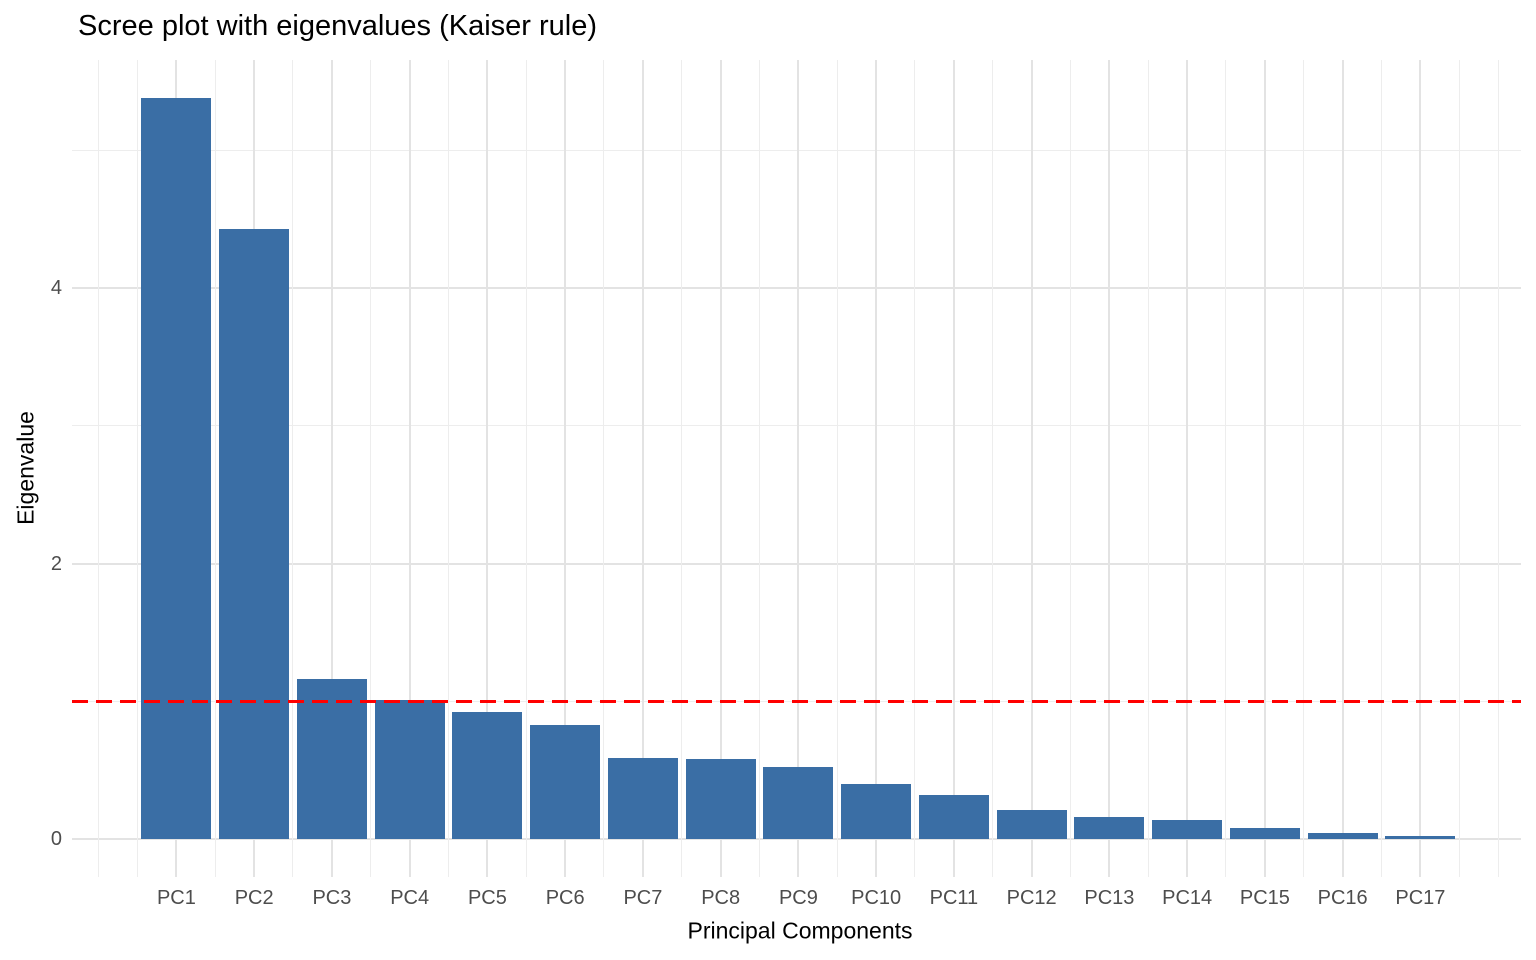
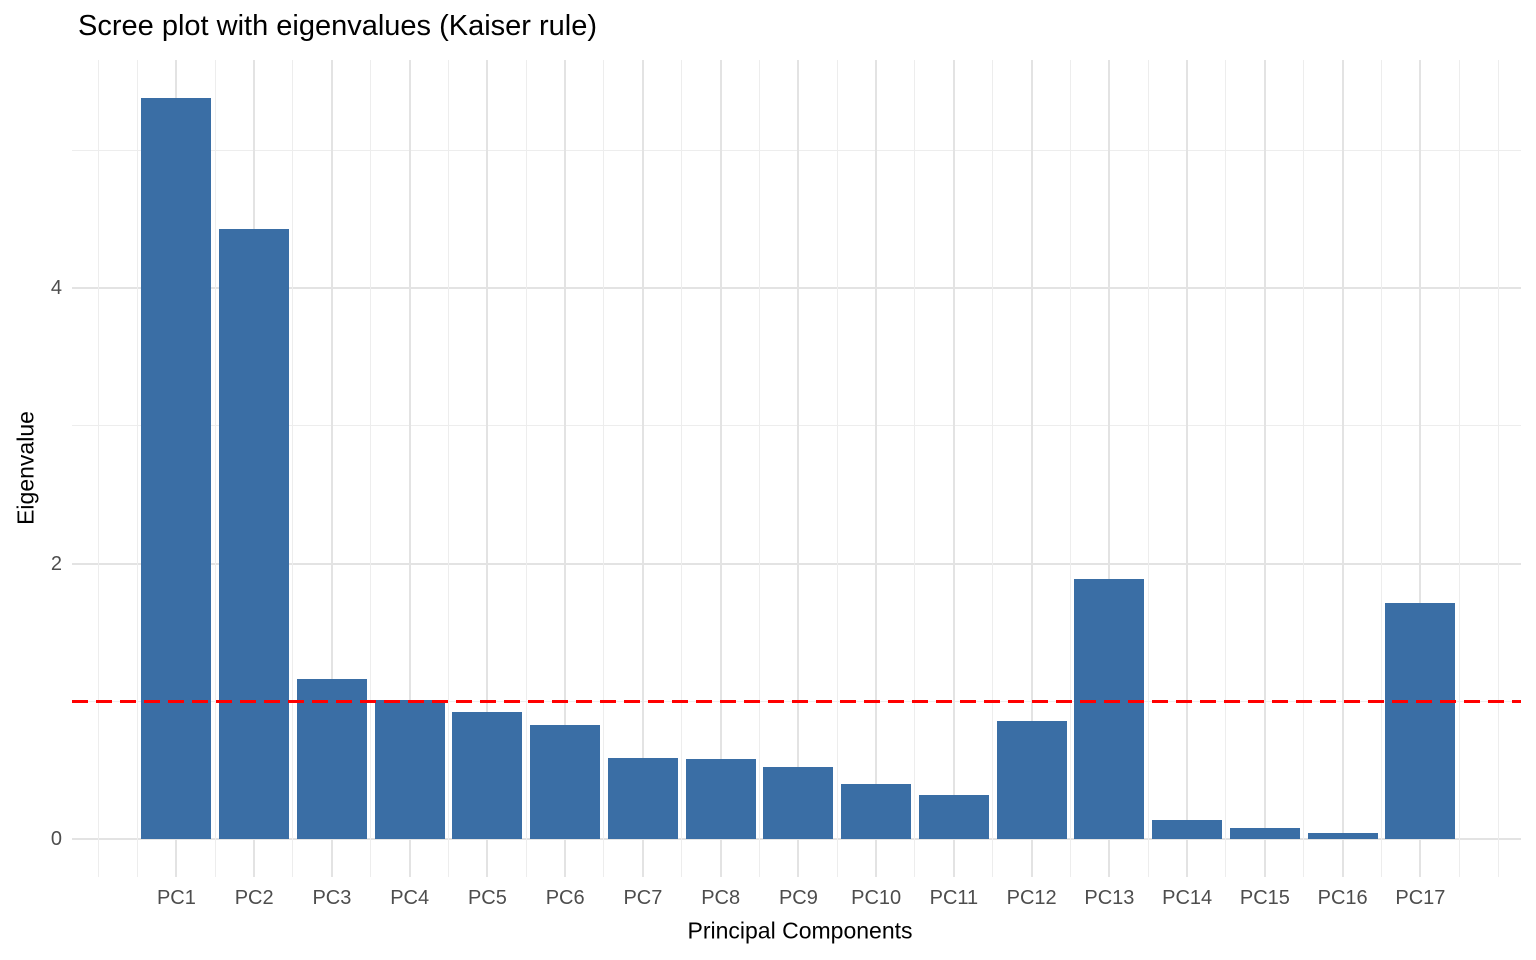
PC12: 0.21 -> 0.86
PC13: 0.16 -> 1.89
PC17: 0.02 -> 1.71
